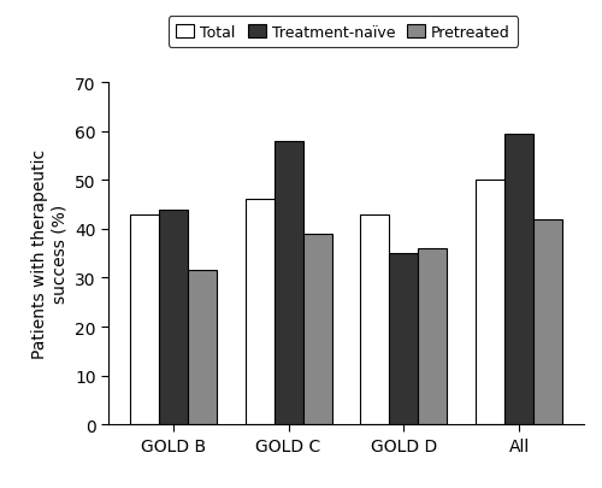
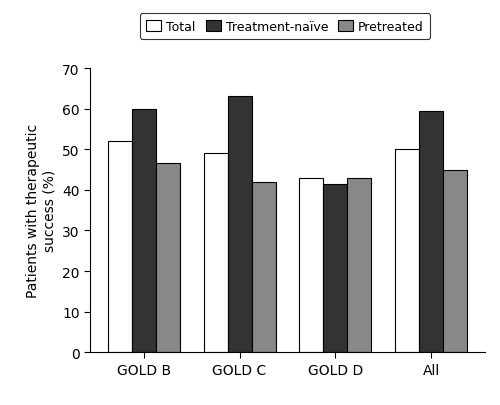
Total/GOLD B: 43 -> 52
Treatment-naïve/GOLD B: 44.0 -> 60.0
Pretreated/GOLD B: 31.5 -> 46.5
Total/GOLD C: 46 -> 49
Treatment-naïve/GOLD C: 58.0 -> 63.0
Pretreated/GOLD C: 39.0 -> 42.0
Treatment-naïve/GOLD D: 35.0 -> 41.5
Pretreated/GOLD D: 36.0 -> 43.0
Pretreated/All: 42.0 -> 45.0
